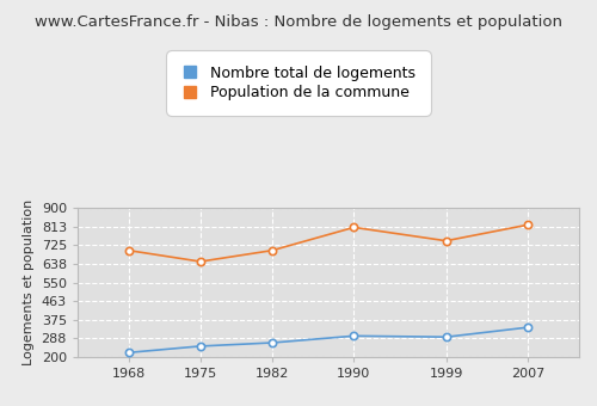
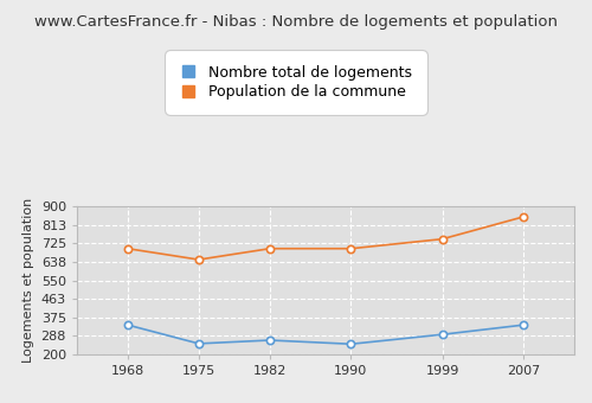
Nombre total de logements/1968: 220 -> 340
Nombre total de logements/1990: 300 -> 250
Population de la commune/1990: 810 -> 700
Population de la commune/2007: 820 -> 850
